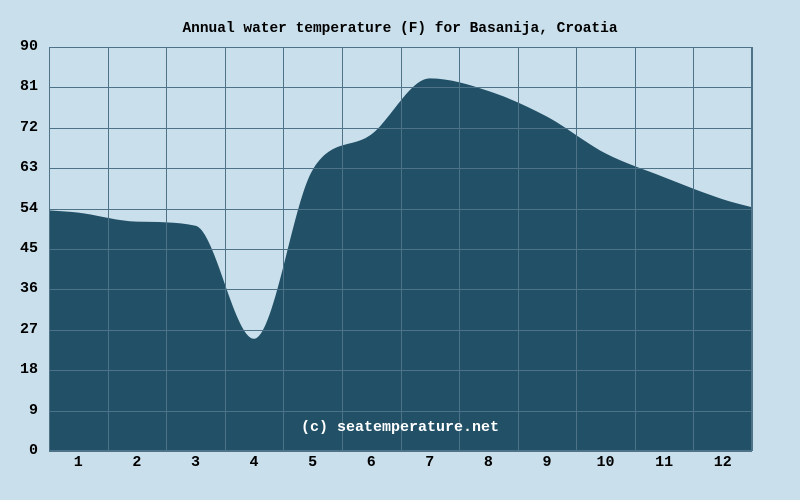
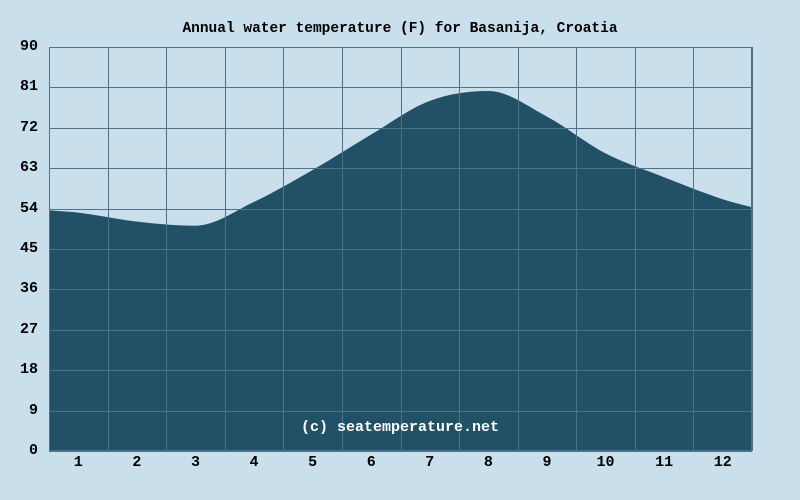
4: 25 -> 56
7: 83 -> 78
